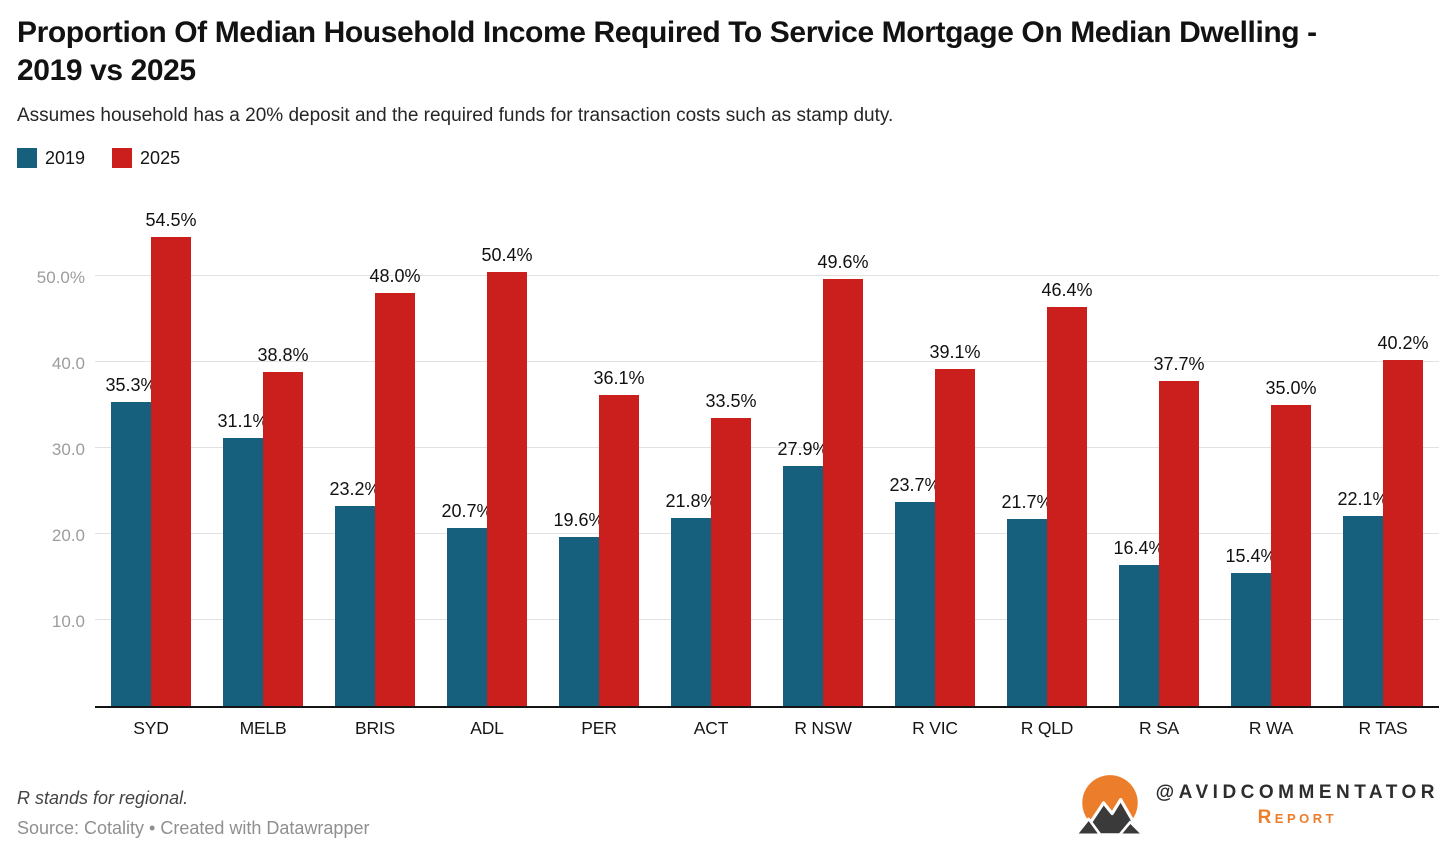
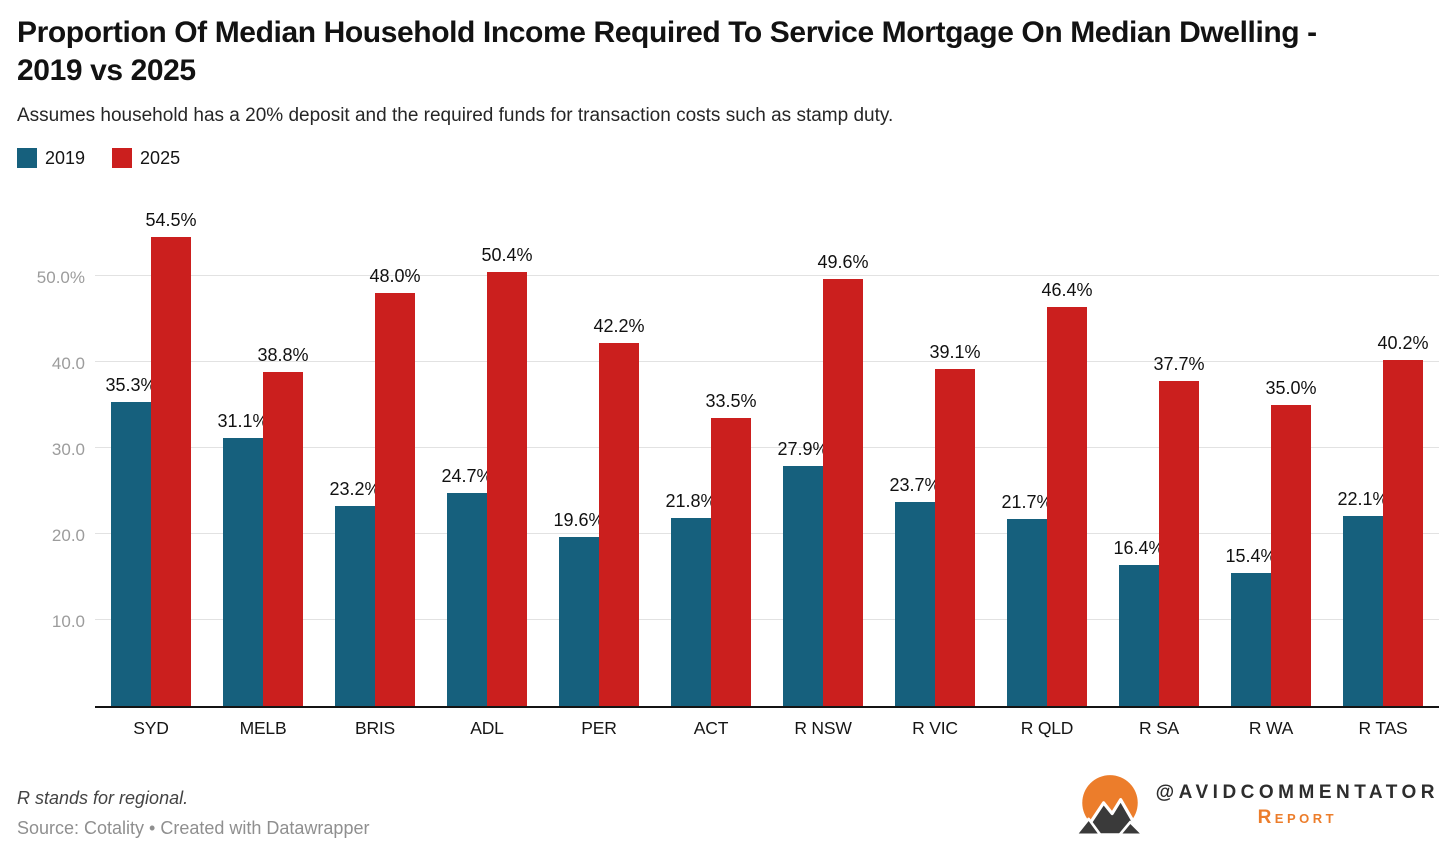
2019/ADL: 20.7% -> 24.7%
2025/PER: 36.1% -> 42.2%
